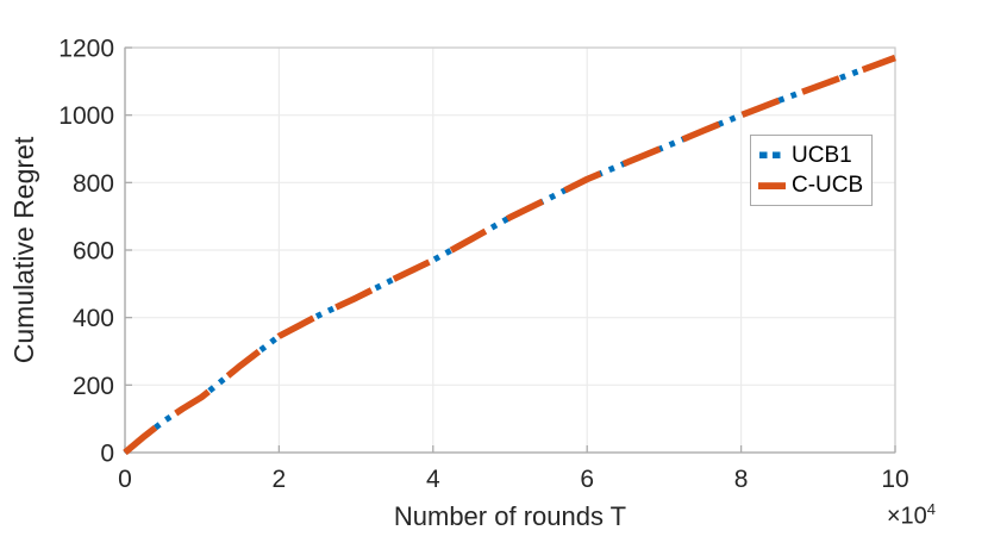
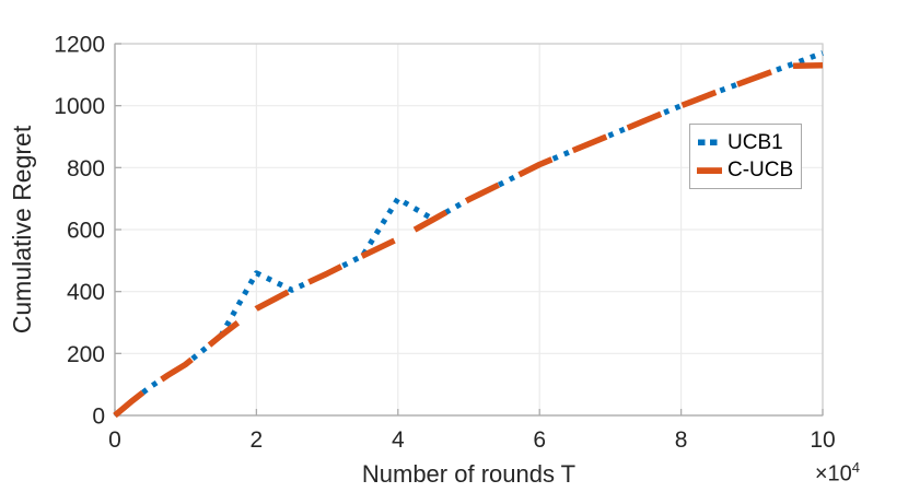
UCB1/2: 340 -> 460
UCB1/4: 570 -> 700
C-UCB/10: 1170 -> 1130
